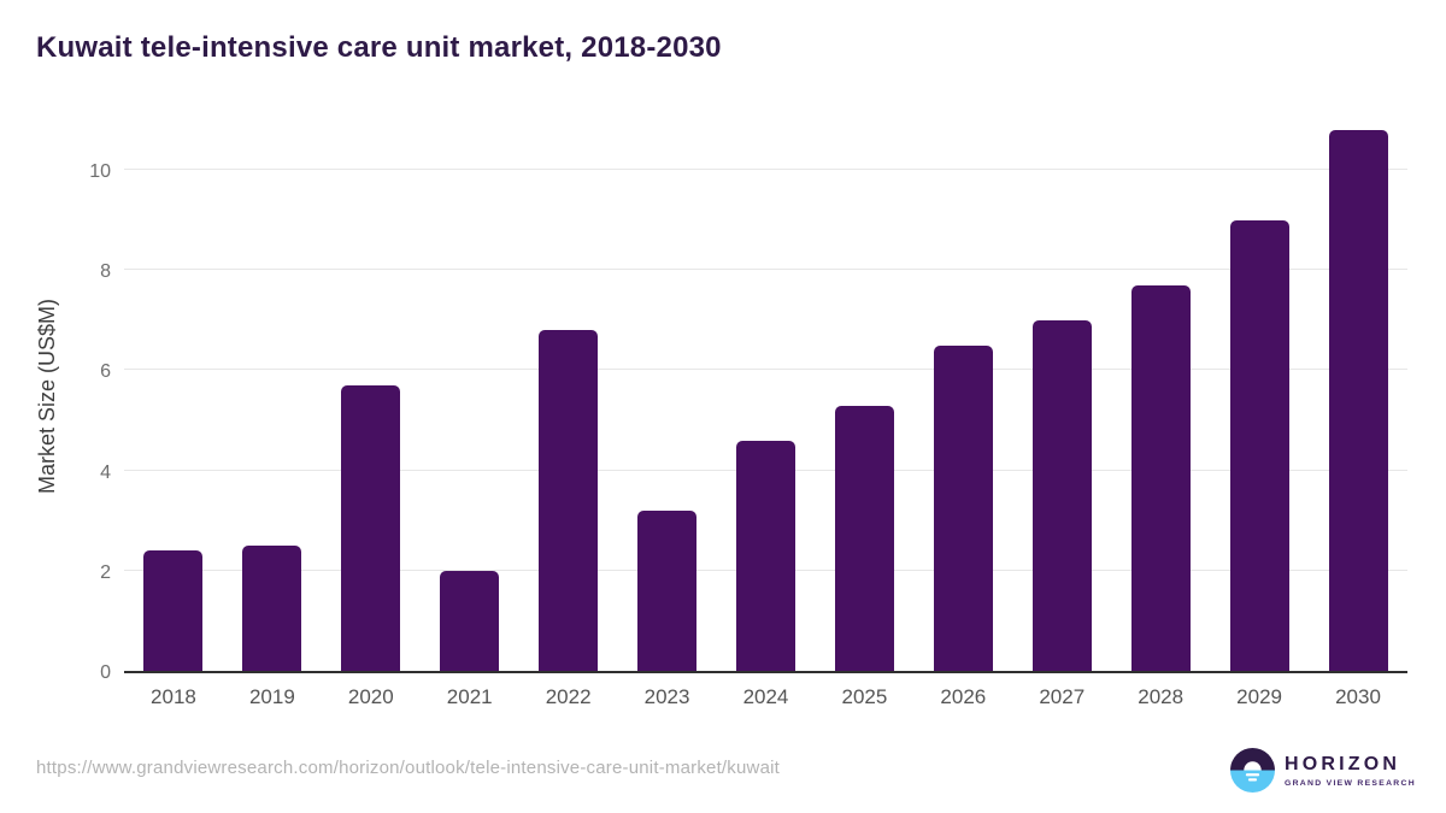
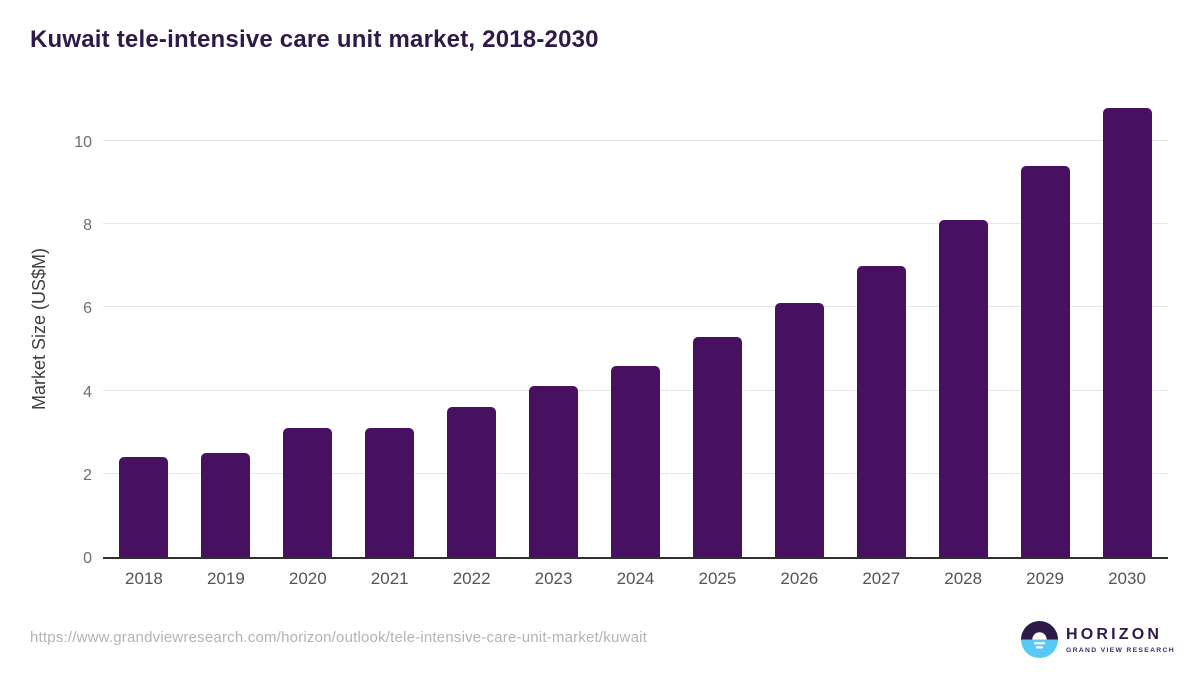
2020: 5.7 -> 3.1
2021: 2.0 -> 3.1
2022: 6.8 -> 3.6
2023: 3.2 -> 4.1
2026: 6.5 -> 6.1
2028: 7.7 -> 8.1
2029: 9.0 -> 9.4
